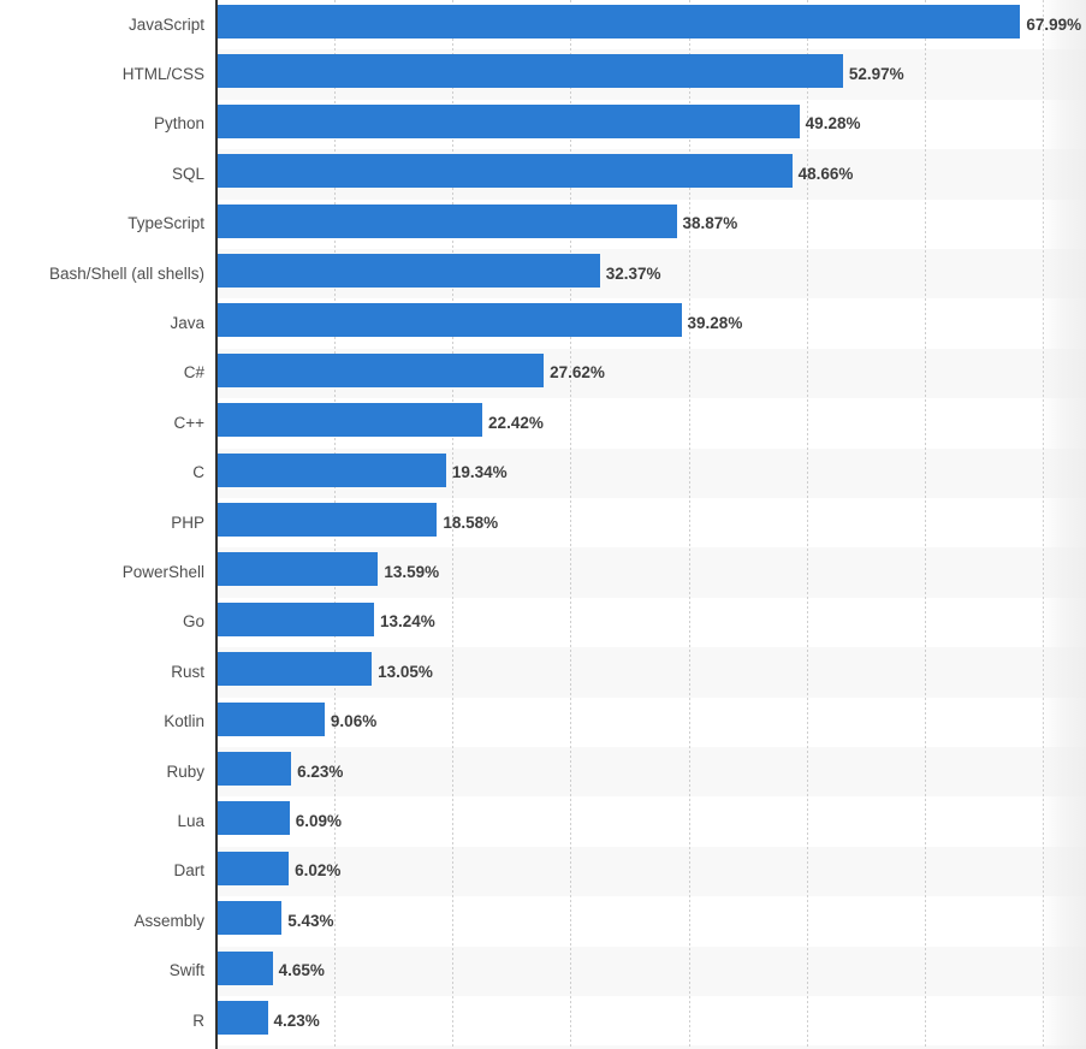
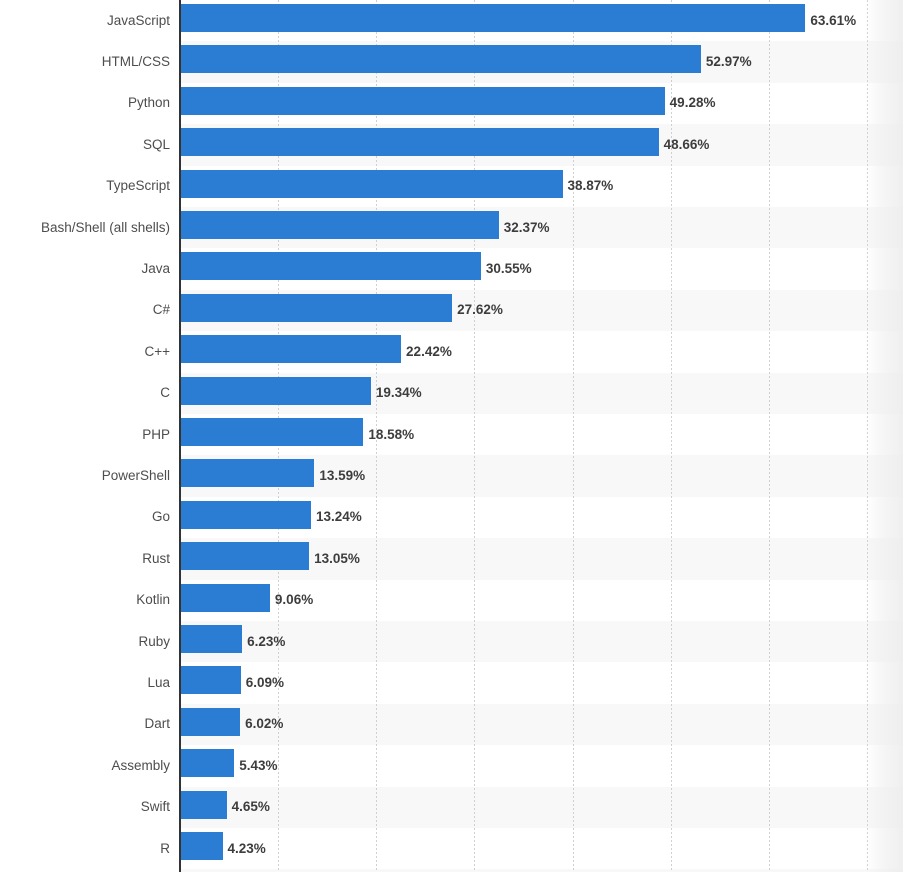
JavaScript: 67.99% -> 63.61%
Java: 39.28% -> 30.55%
